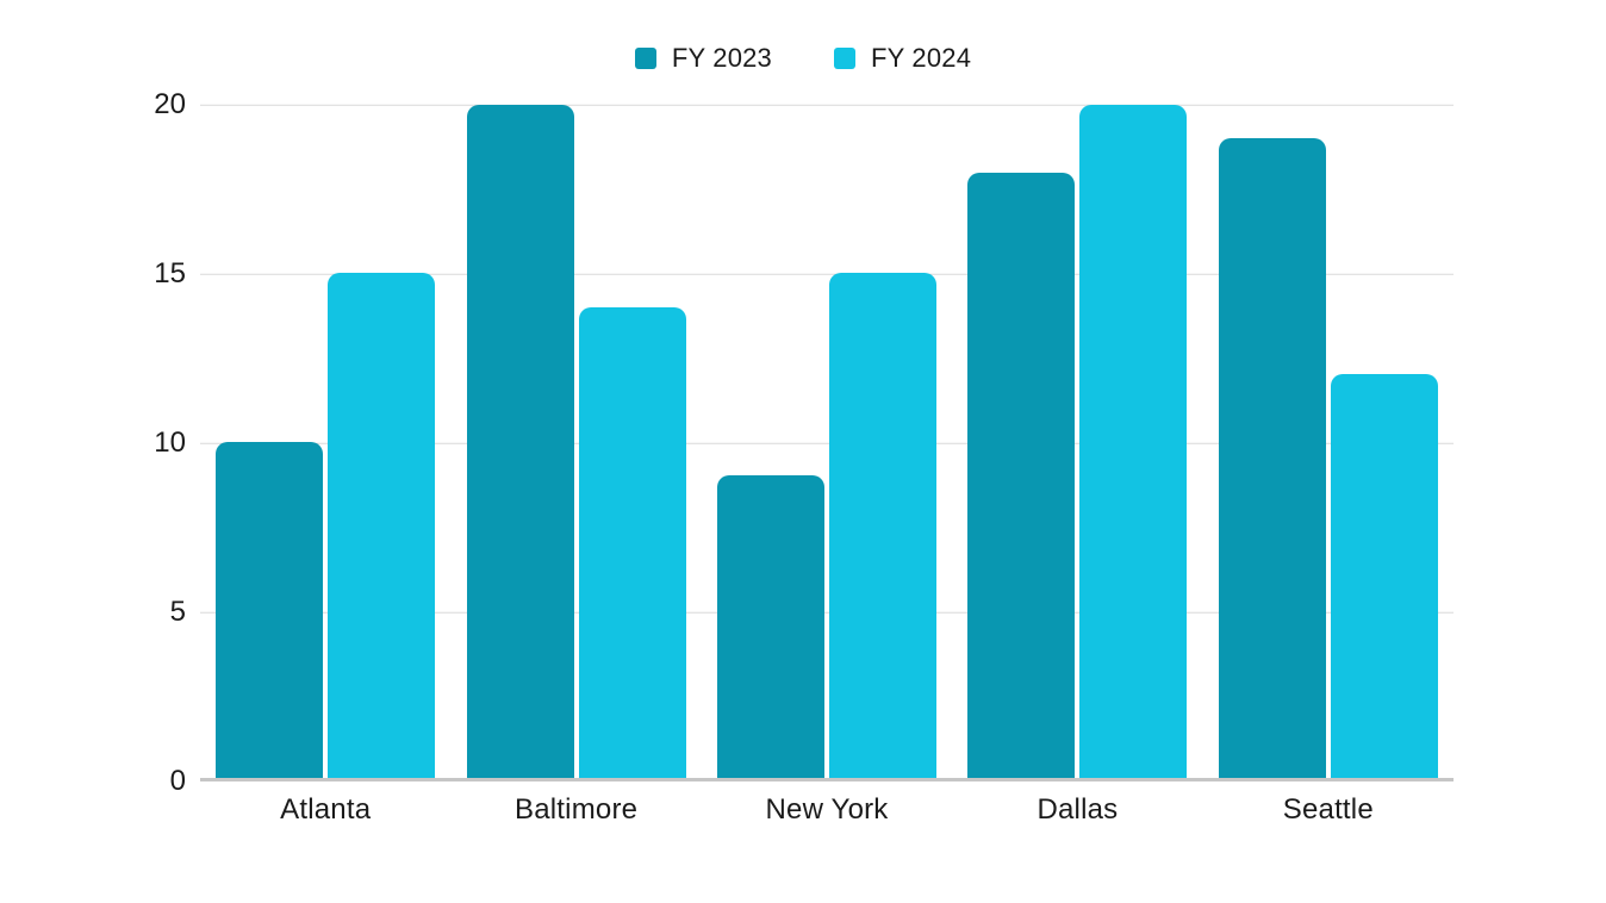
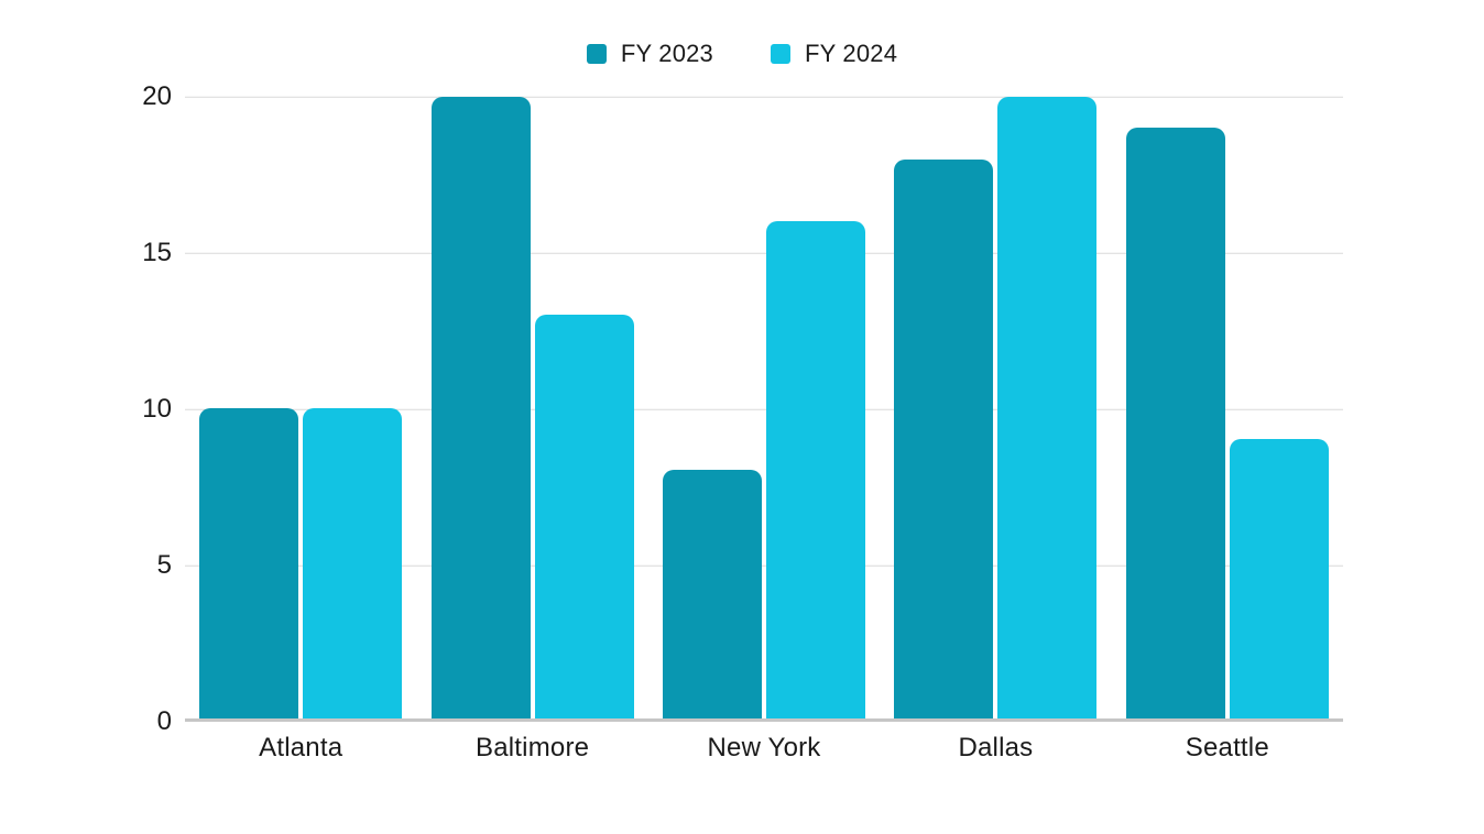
FY 2024/Atlanta: 15 -> 10
FY 2024/Baltimore: 14 -> 13
FY 2023/New York: 9 -> 8
FY 2024/New York: 15 -> 16
FY 2024/Seattle: 12 -> 9
